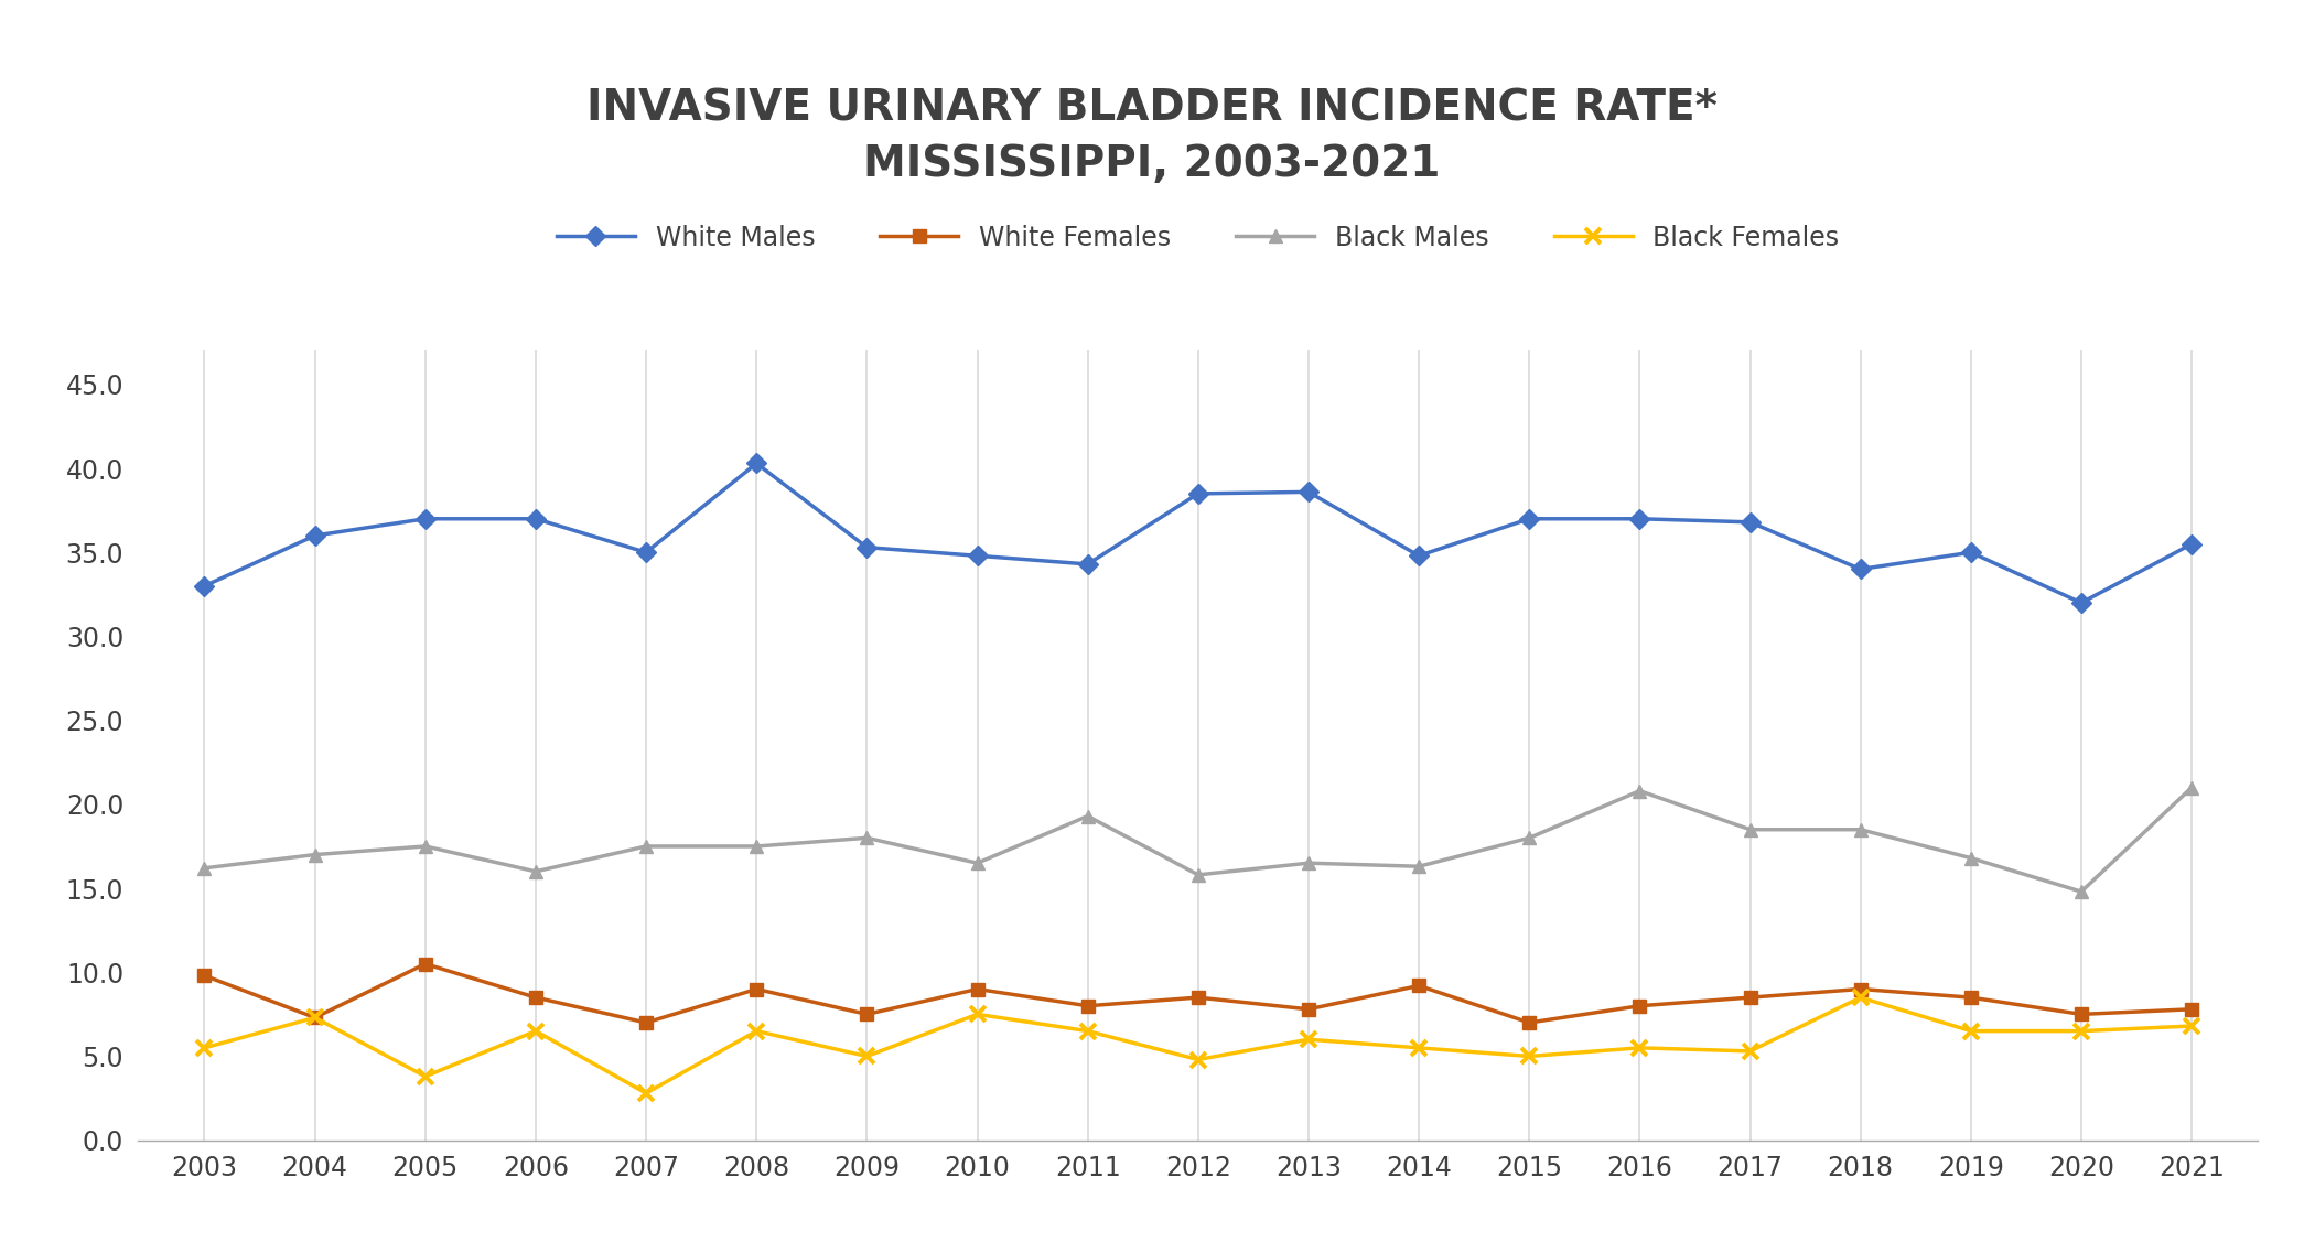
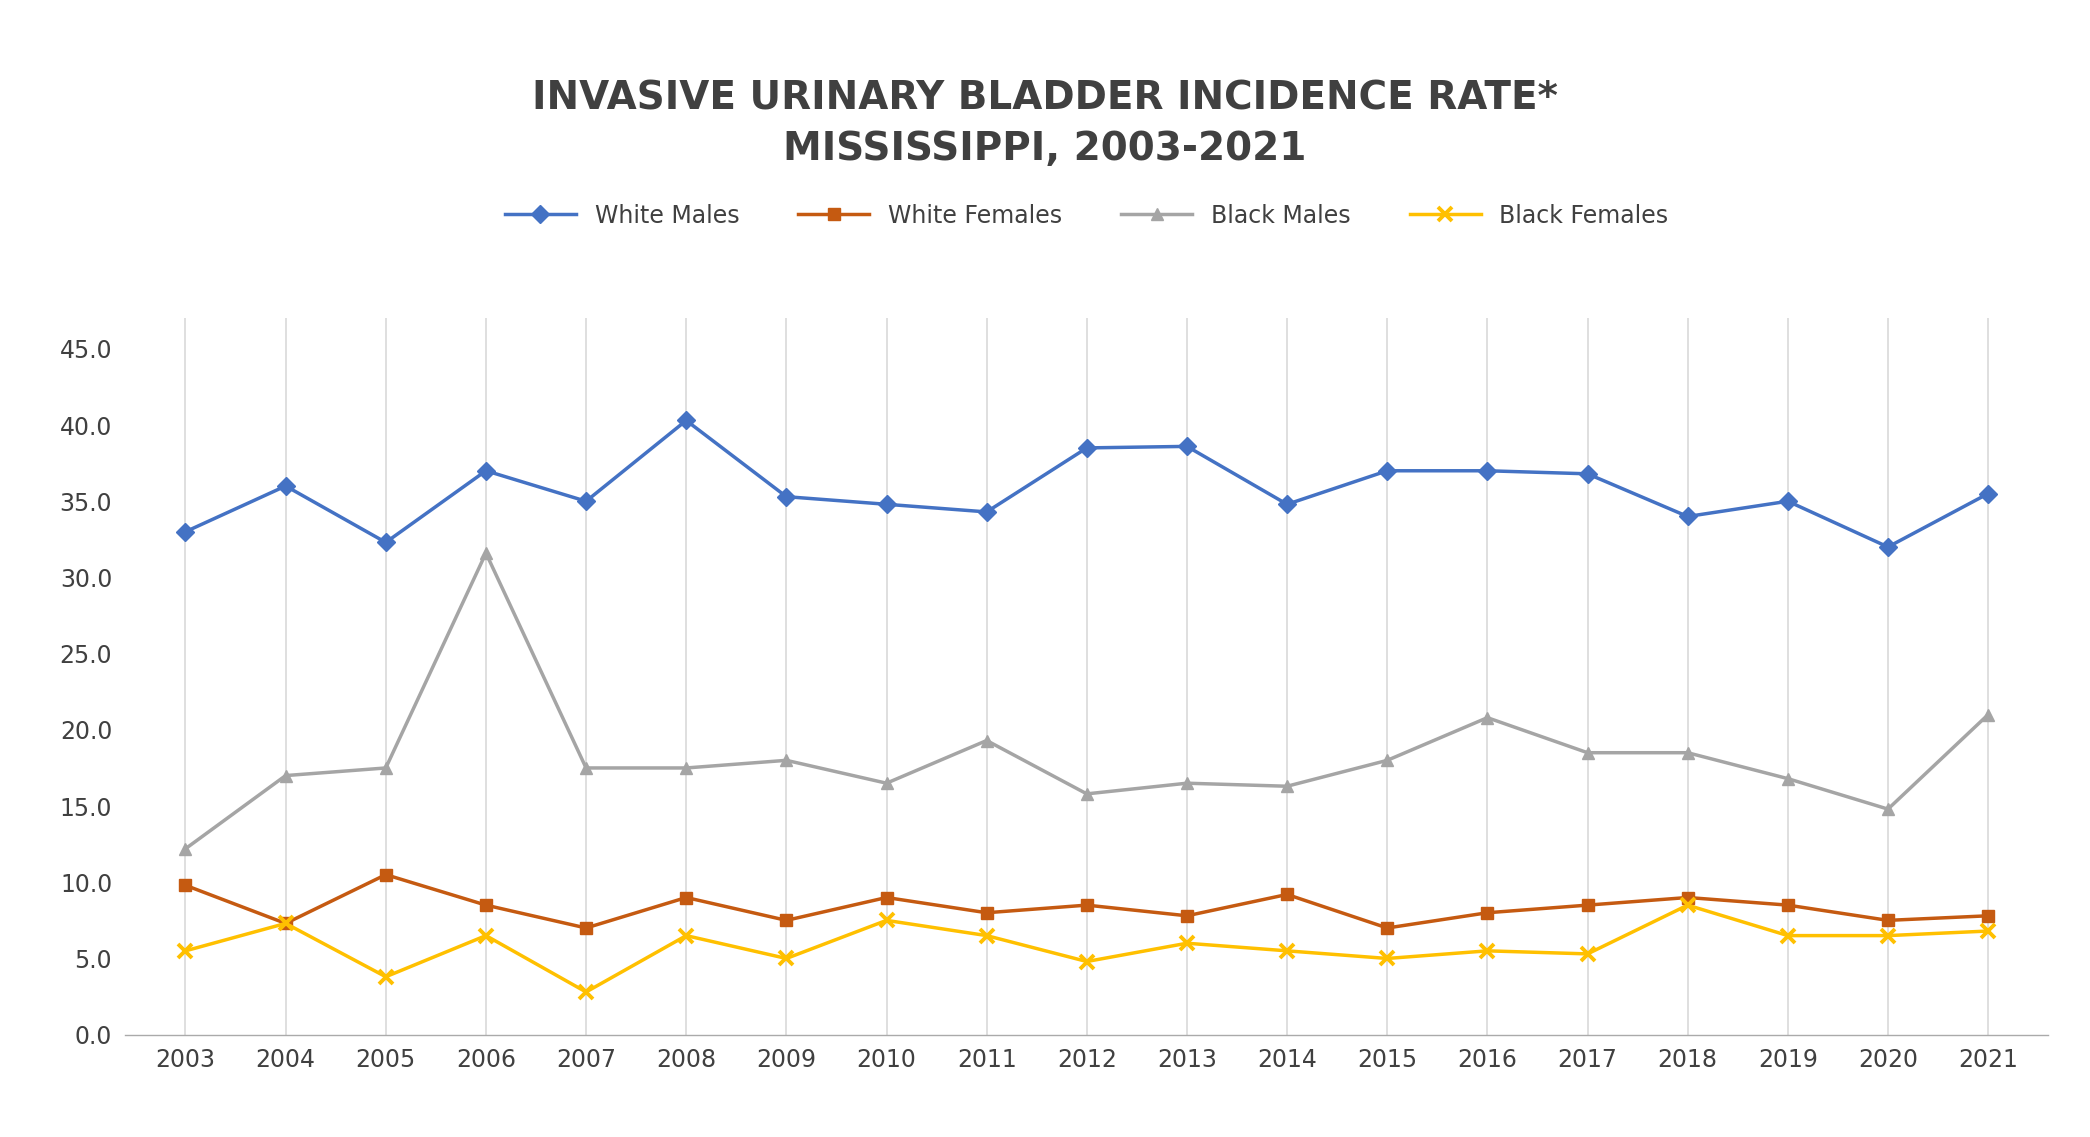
Black Males/2003: 16.2 -> 12.2
White Males/2005: 37.0 -> 32.3
Black Males/2006: 16.0 -> 31.6
